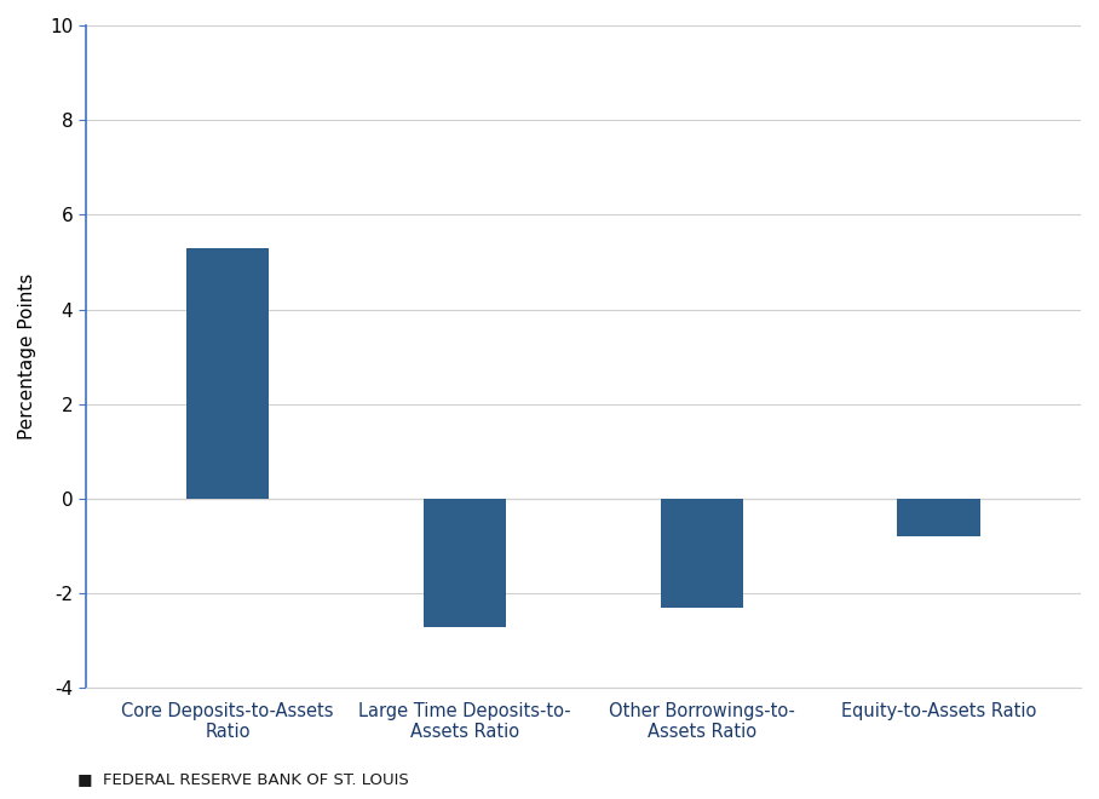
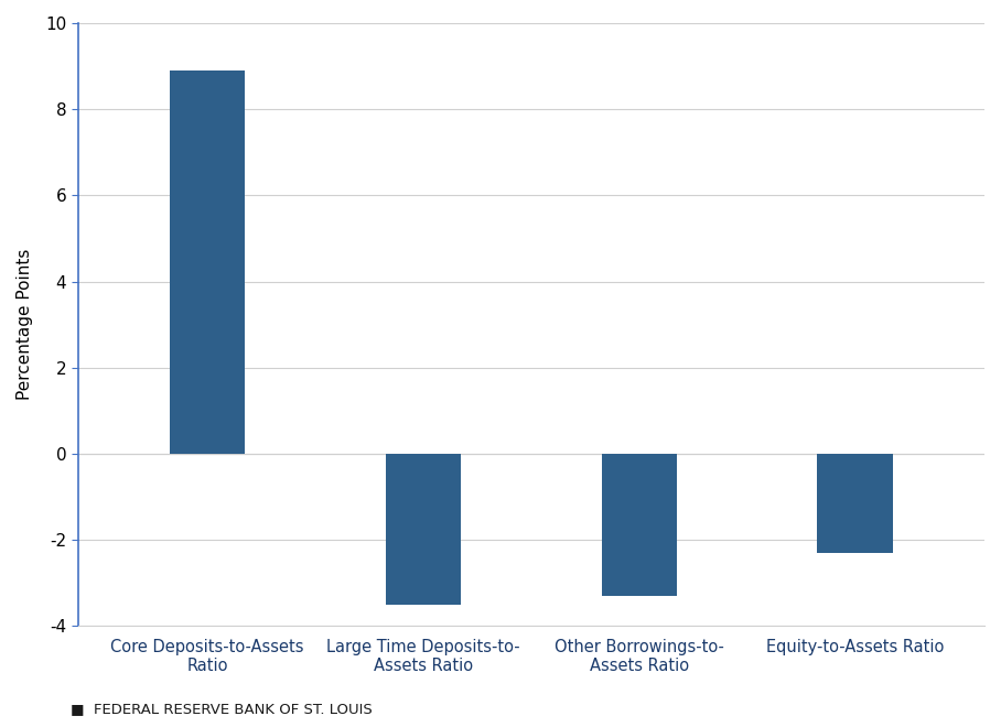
Core Deposits-to-Assets Ratio: 5.3 -> 8.9
Large Time Deposits-to- Assets Ratio: -2.7 -> -3.5
Other Borrowings-to- Assets Ratio: -2.3 -> -3.3
Equity-to-Assets Ratio: -0.8 -> -2.3
